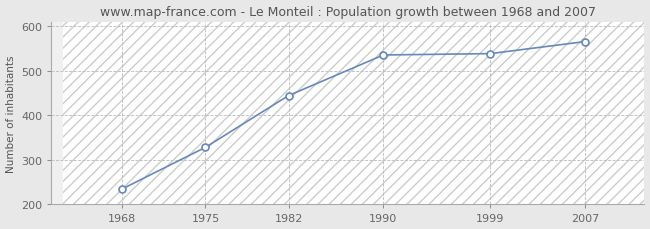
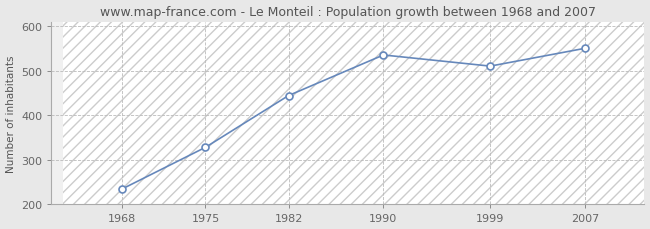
1999: 538 -> 510
2007: 565 -> 550
